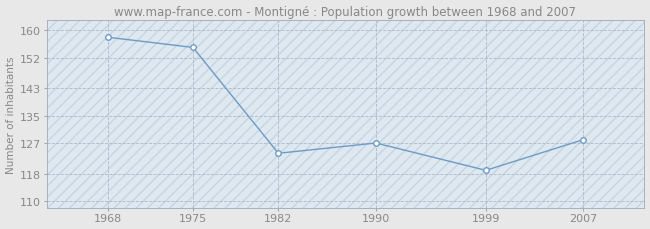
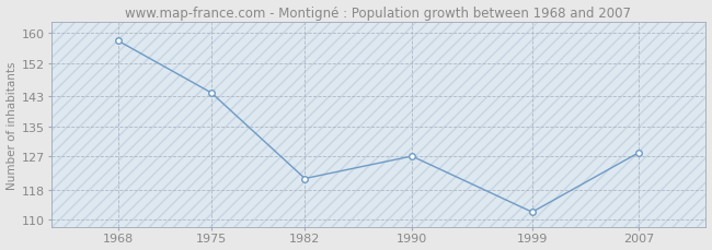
1975: 155 -> 144
1982: 124 -> 121
1999: 119 -> 112
